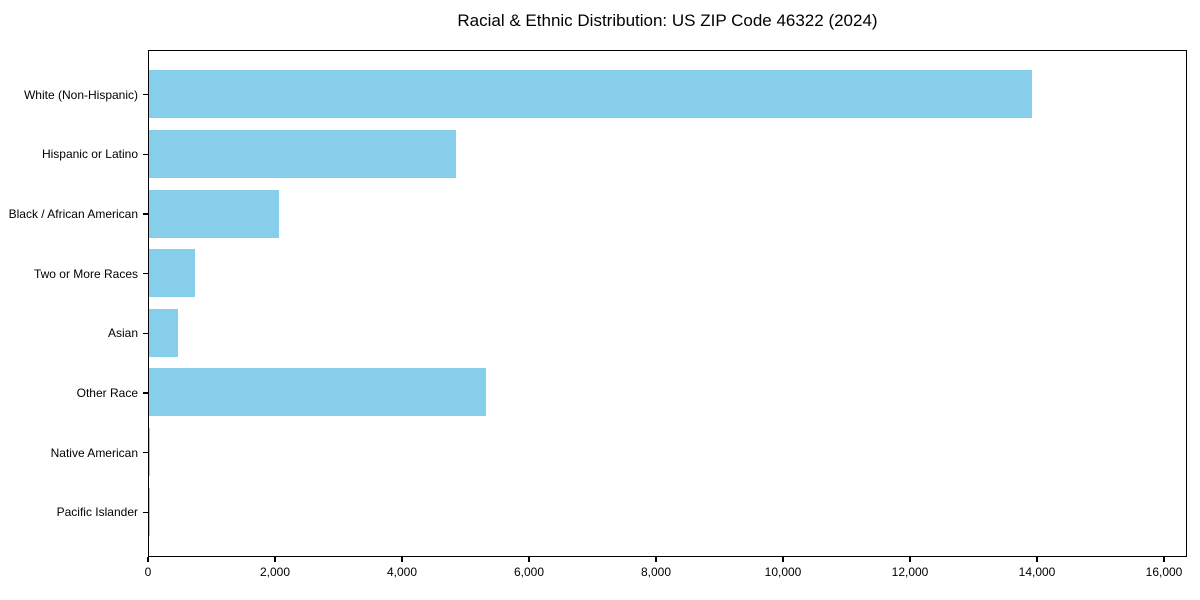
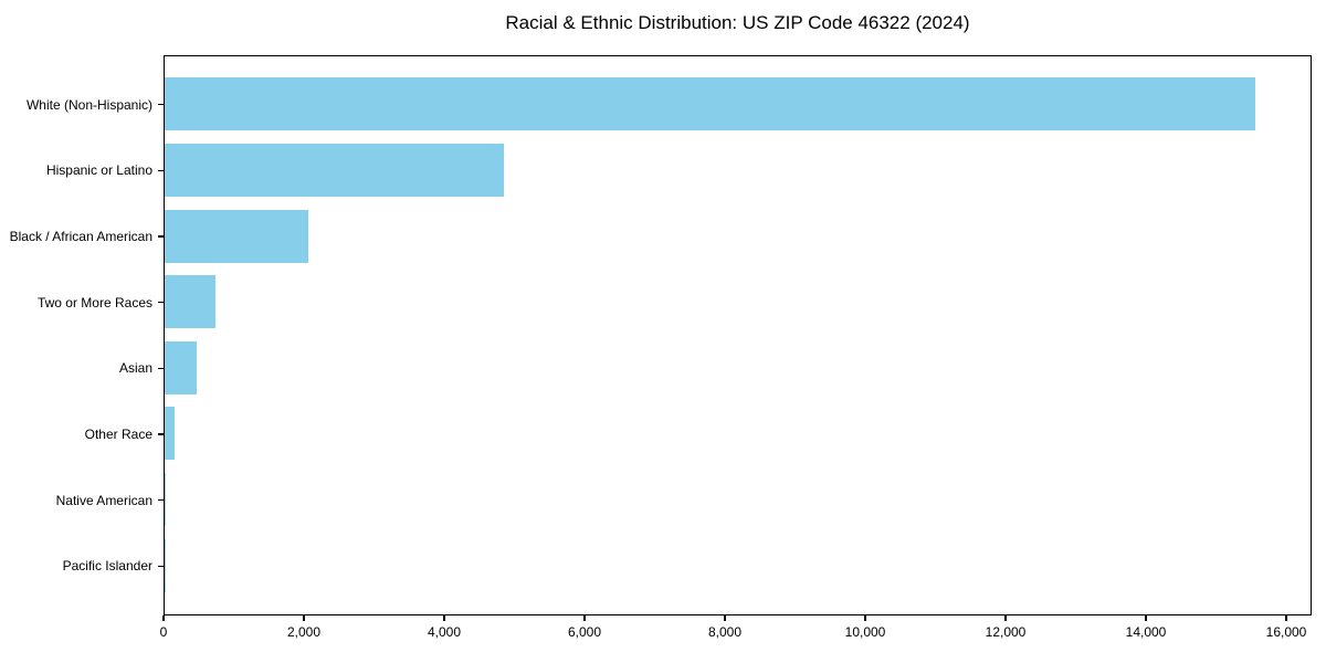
White (Non-Hispanic): 13900 -> 15600
Other Race: 5300 -> 100
